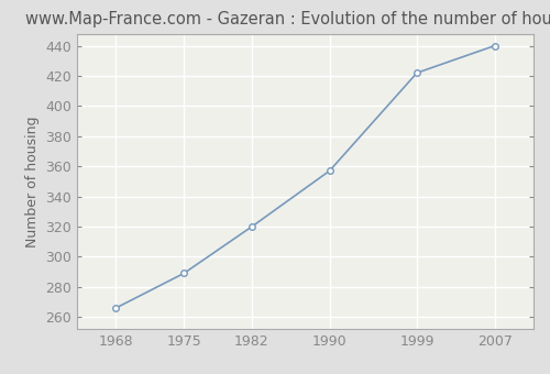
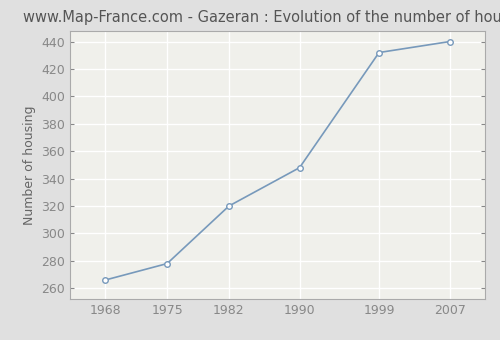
1975: 289 -> 278
1990: 357 -> 348
1999: 422 -> 432
